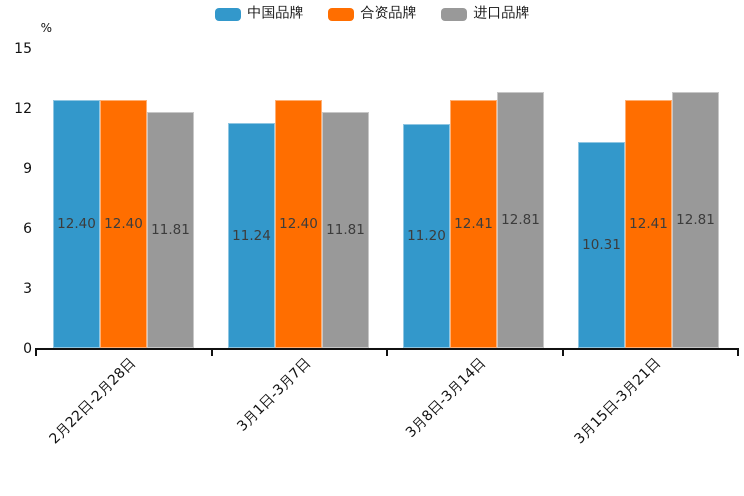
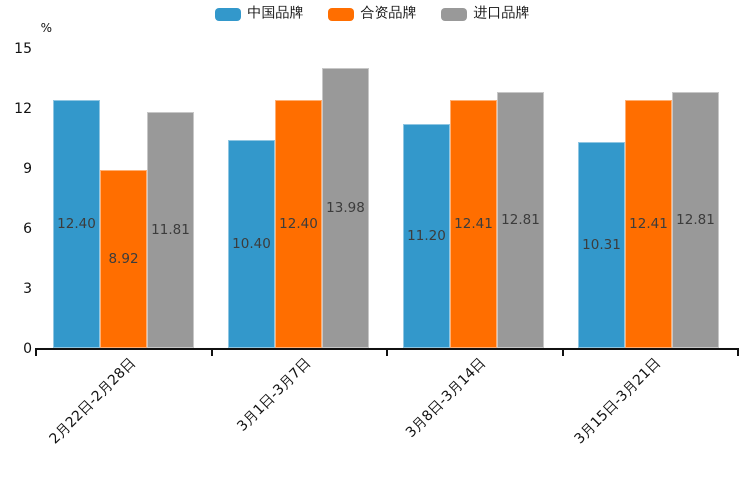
合资品牌/2月22日-2月28日: 12.40 -> 8.92
中国品牌/3月1日-3月7日: 11.24 -> 10.40
进口品牌/3月1日-3月7日: 11.81 -> 13.98
